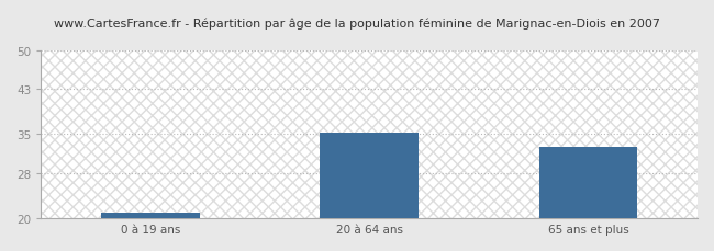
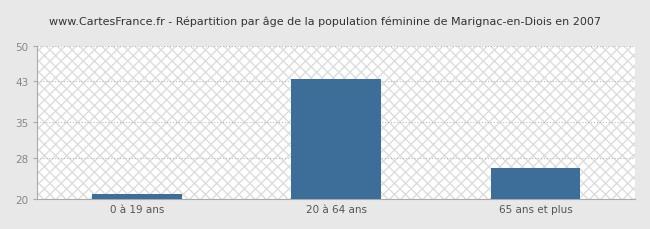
20 à 64 ans: 35.2 -> 43.5
65 ans et plus: 32.8 -> 26.0
